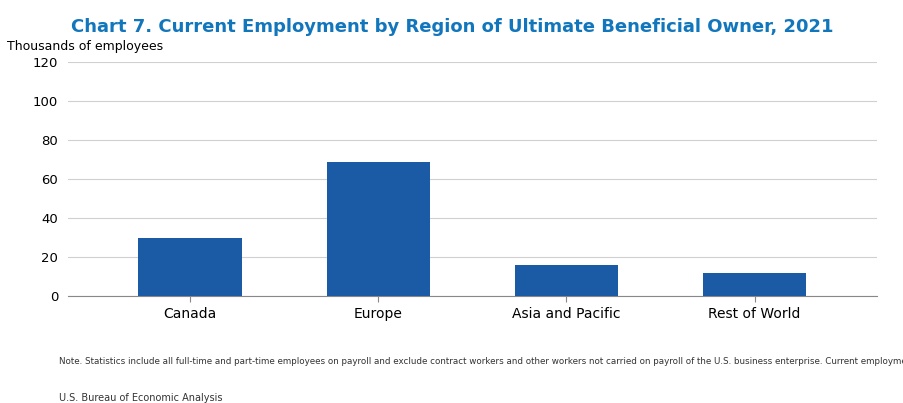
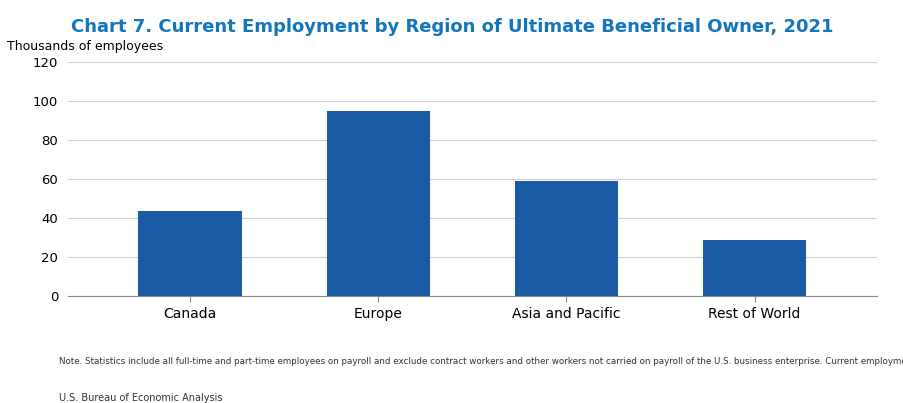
Canada: 30 -> 44
Europe: 69 -> 95
Asia and Pacific: 16 -> 59
Rest of World: 12 -> 29
